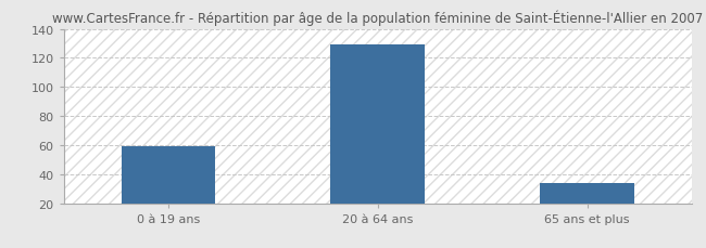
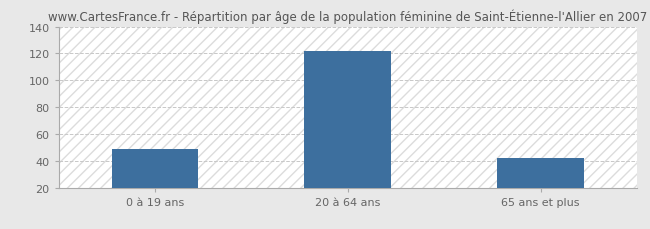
0 à 19 ans: 59 -> 49
20 à 64 ans: 129 -> 122
65 ans et plus: 34 -> 42
